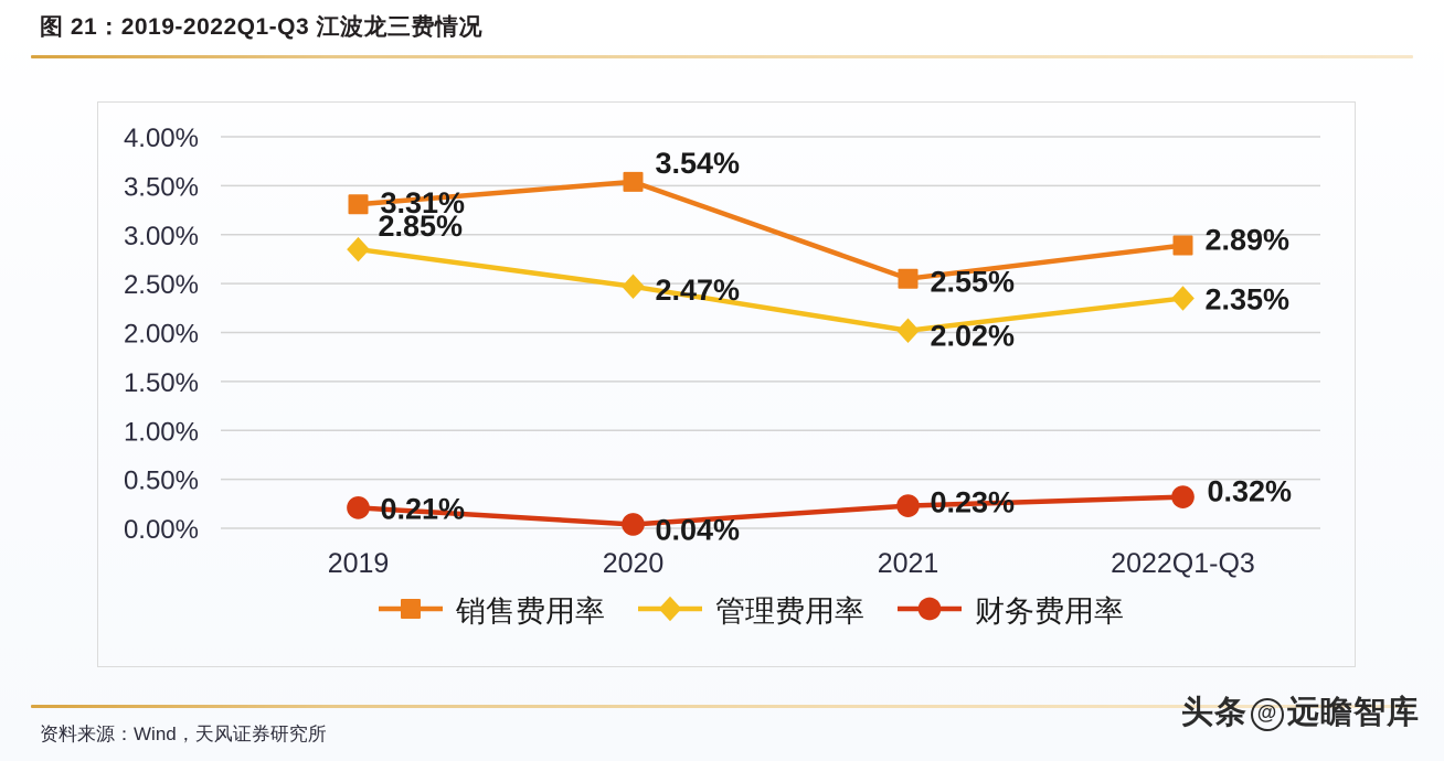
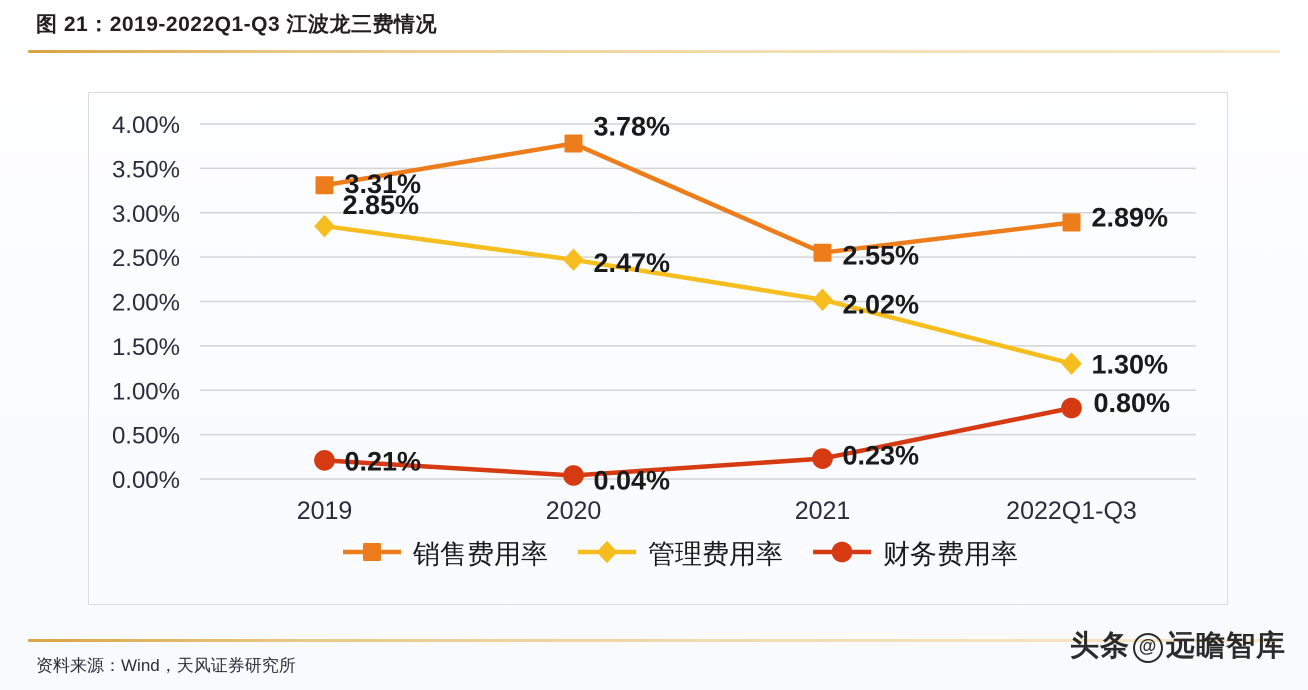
销售费用率/2020: 3.54% -> 3.78%
管理费用率/2022Q1-Q3: 2.35% -> 1.30%
财务费用率/2022Q1-Q3: 0.32% -> 0.80%
